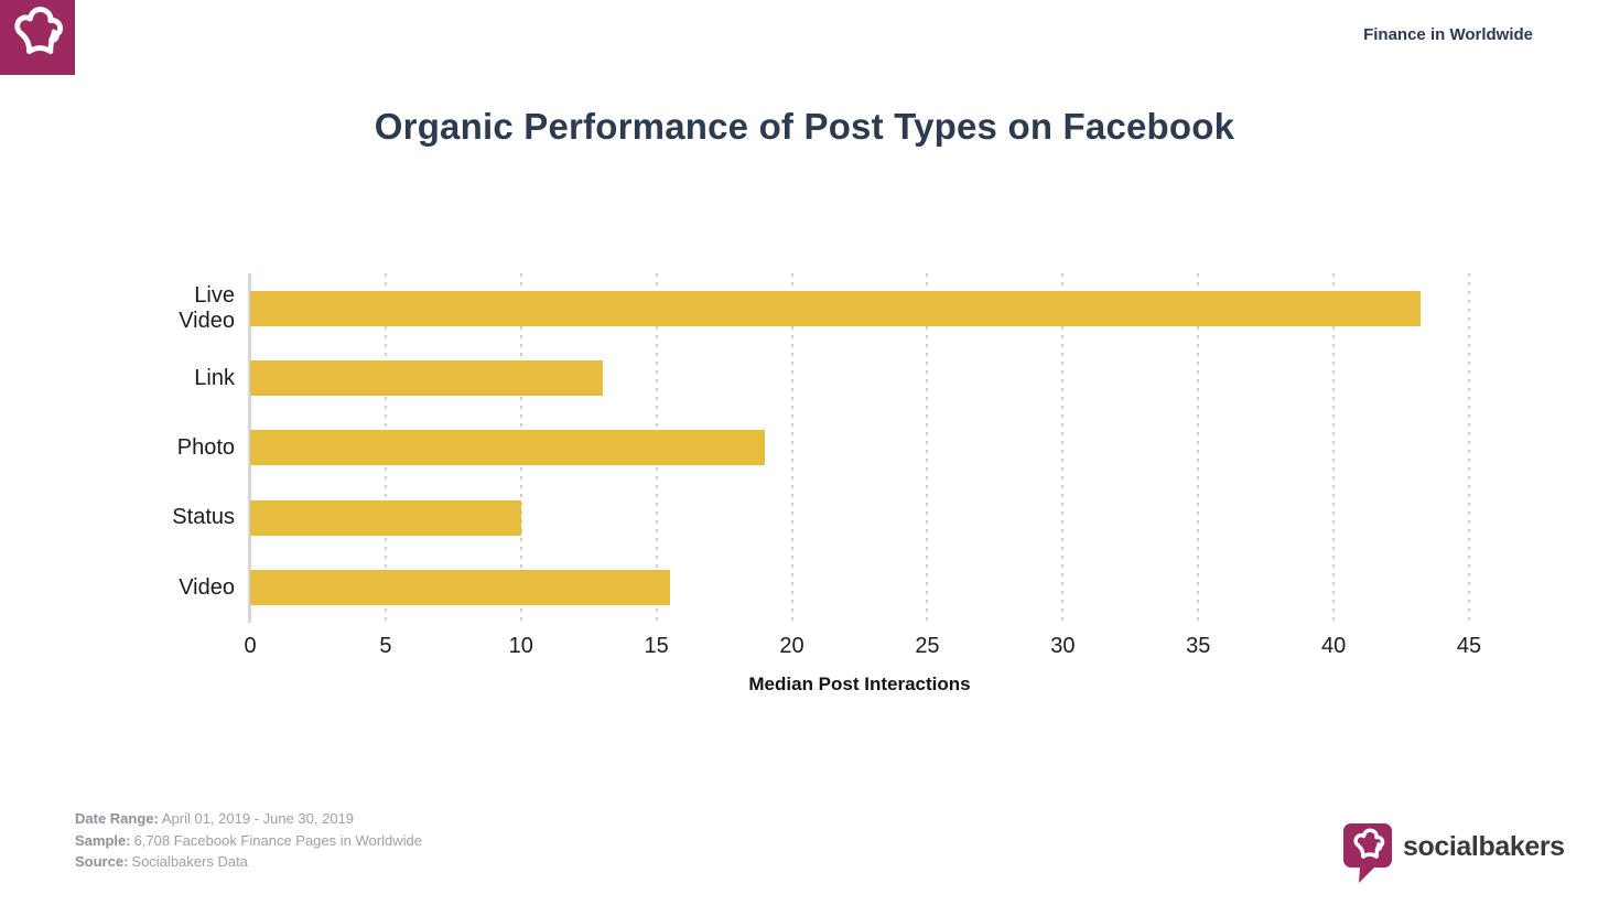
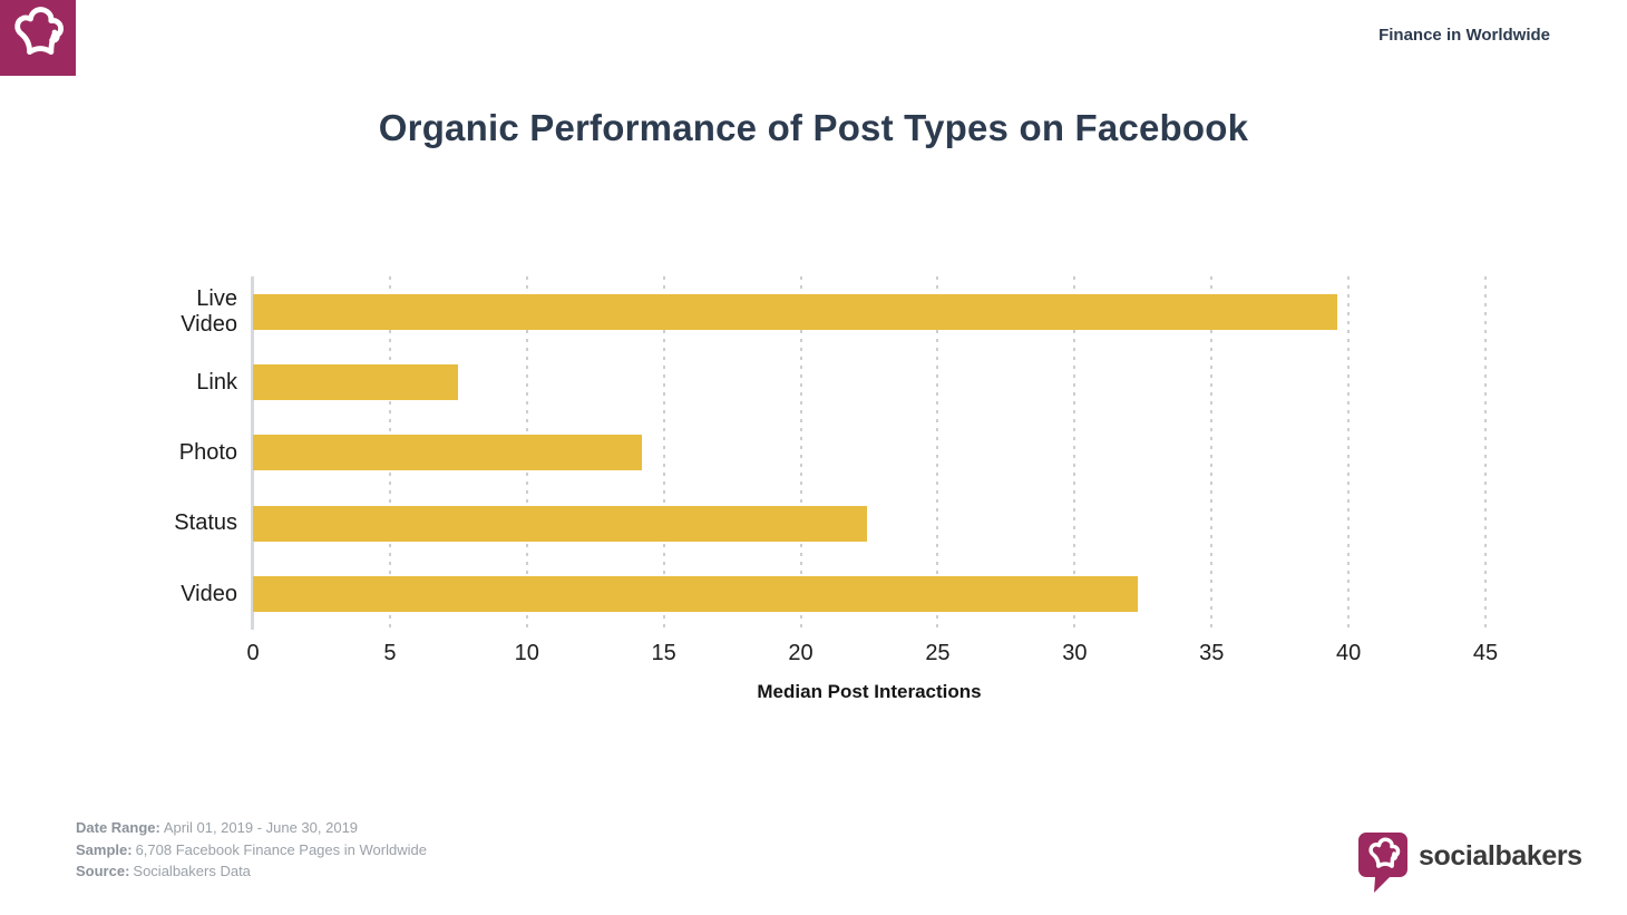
Live Video: 43.2 -> 39.6
Link: 13.0 -> 7.5
Photo: 19.0 -> 14.2
Status: 10.0 -> 22.4
Video: 15.5 -> 32.3
